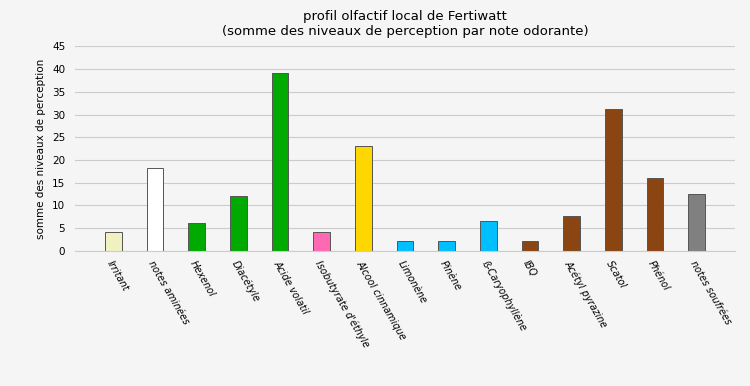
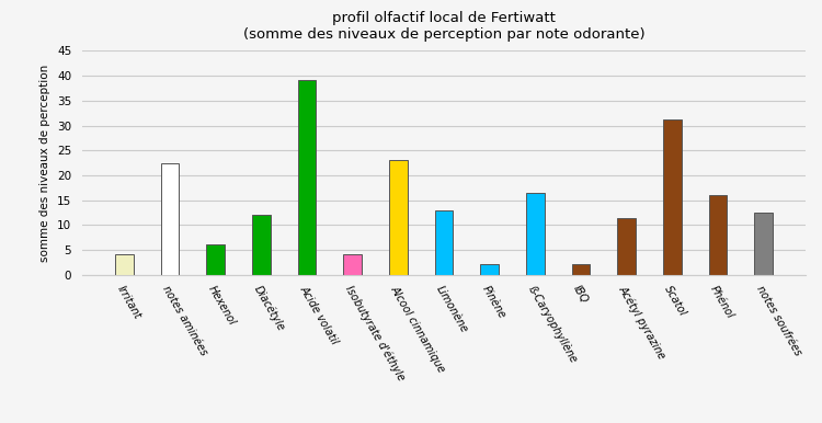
notes aminées: 18.2 -> 22.5
Limonène: 2.1 -> 13.0
ß-Caryophyllène: 6.5 -> 16.5
Acétyl pyrazine: 7.6 -> 11.5
